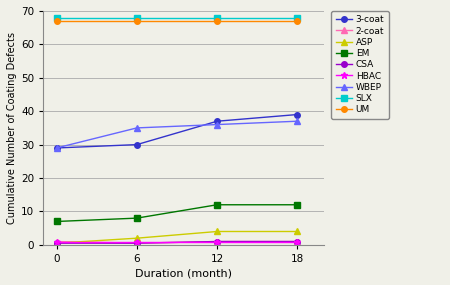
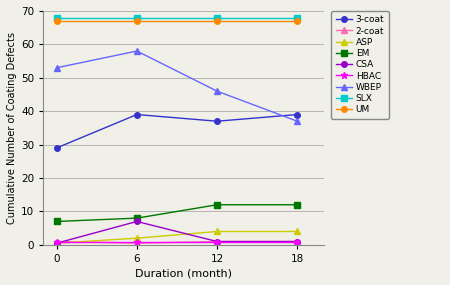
WBEP/0: 29 -> 53
3-coat/6: 30 -> 39
CSA/6: 0.5 -> 7.0
WBEP/6: 35 -> 58
WBEP/12: 36 -> 46
